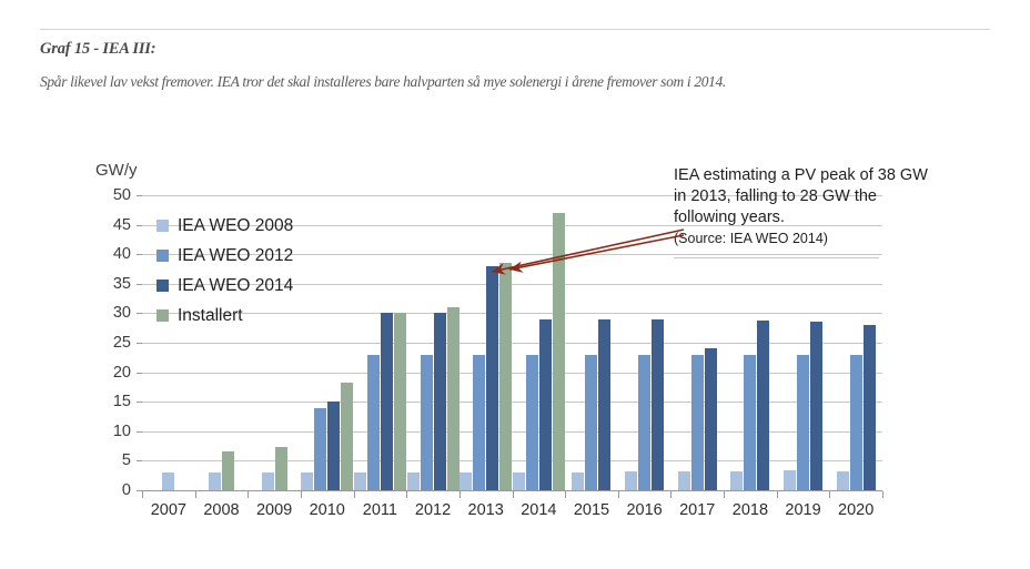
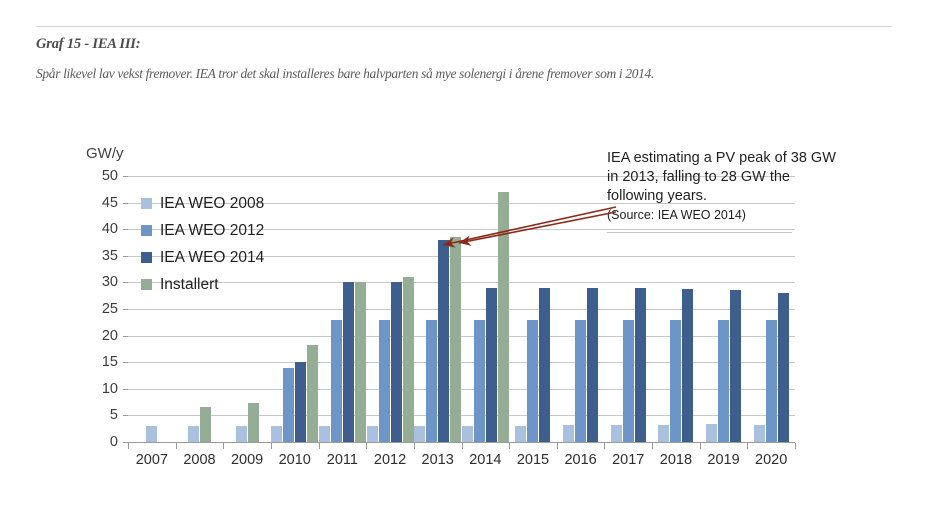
IEA WEO 2014/2017: 24 -> 29
